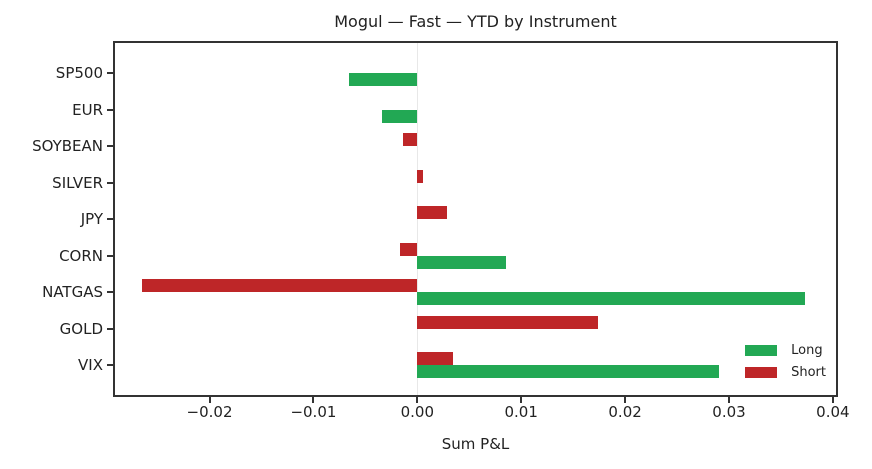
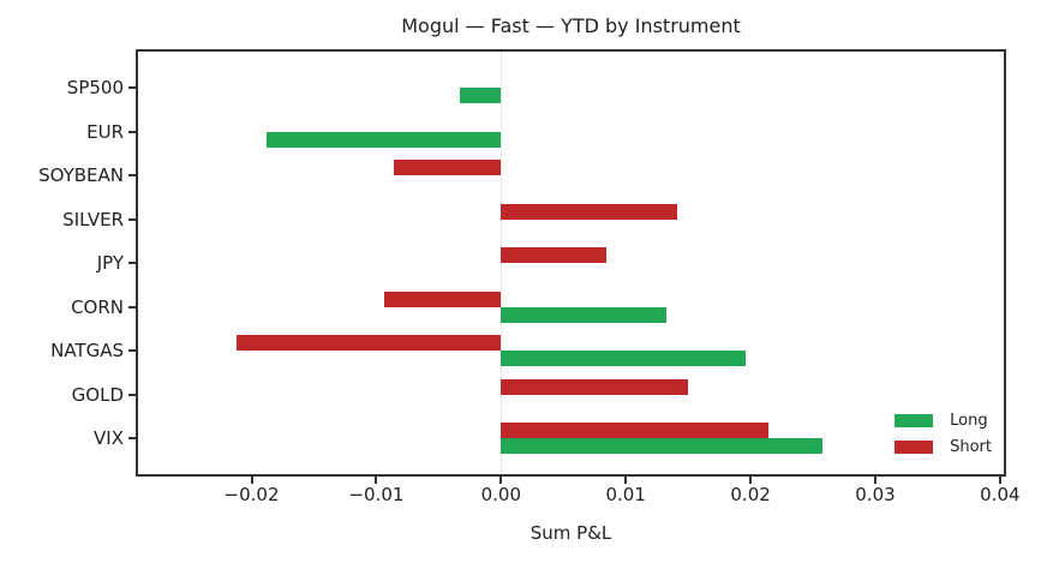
Long/SP500: -0.0066 -> -0.0033
Long/EUR: -0.0034 -> -0.0188
Short/SOYBEAN: -0.0014 -> -0.0086
Short/SILVER: 0.0005 -> 0.0141
Short/JPY: 0.0029 -> 0.0084
Long/CORN: 0.0085 -> 0.0133
Short/CORN: -0.0017 -> -0.0094
Long/NATGAS: 0.0373 -> 0.0196
Short/NATGAS: -0.0265 -> -0.0212
Short/GOLD: 0.0174 -> 0.0150
Long/VIX: 0.0290 -> 0.0258
Short/VIX: 0.0034 -> 0.0214
